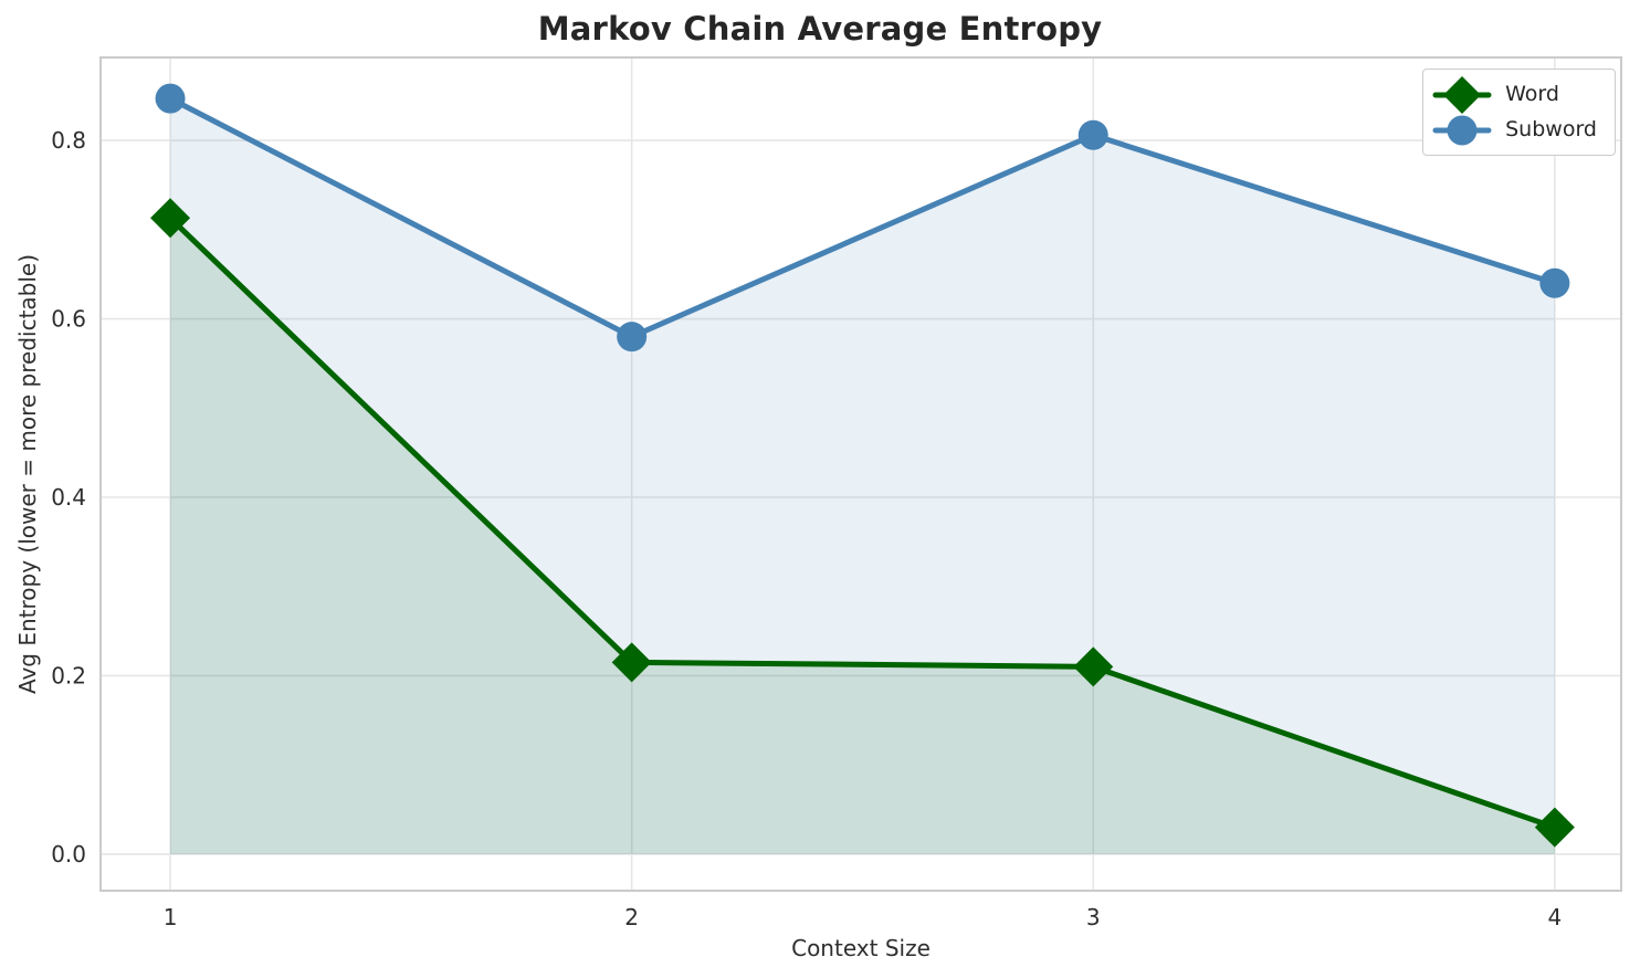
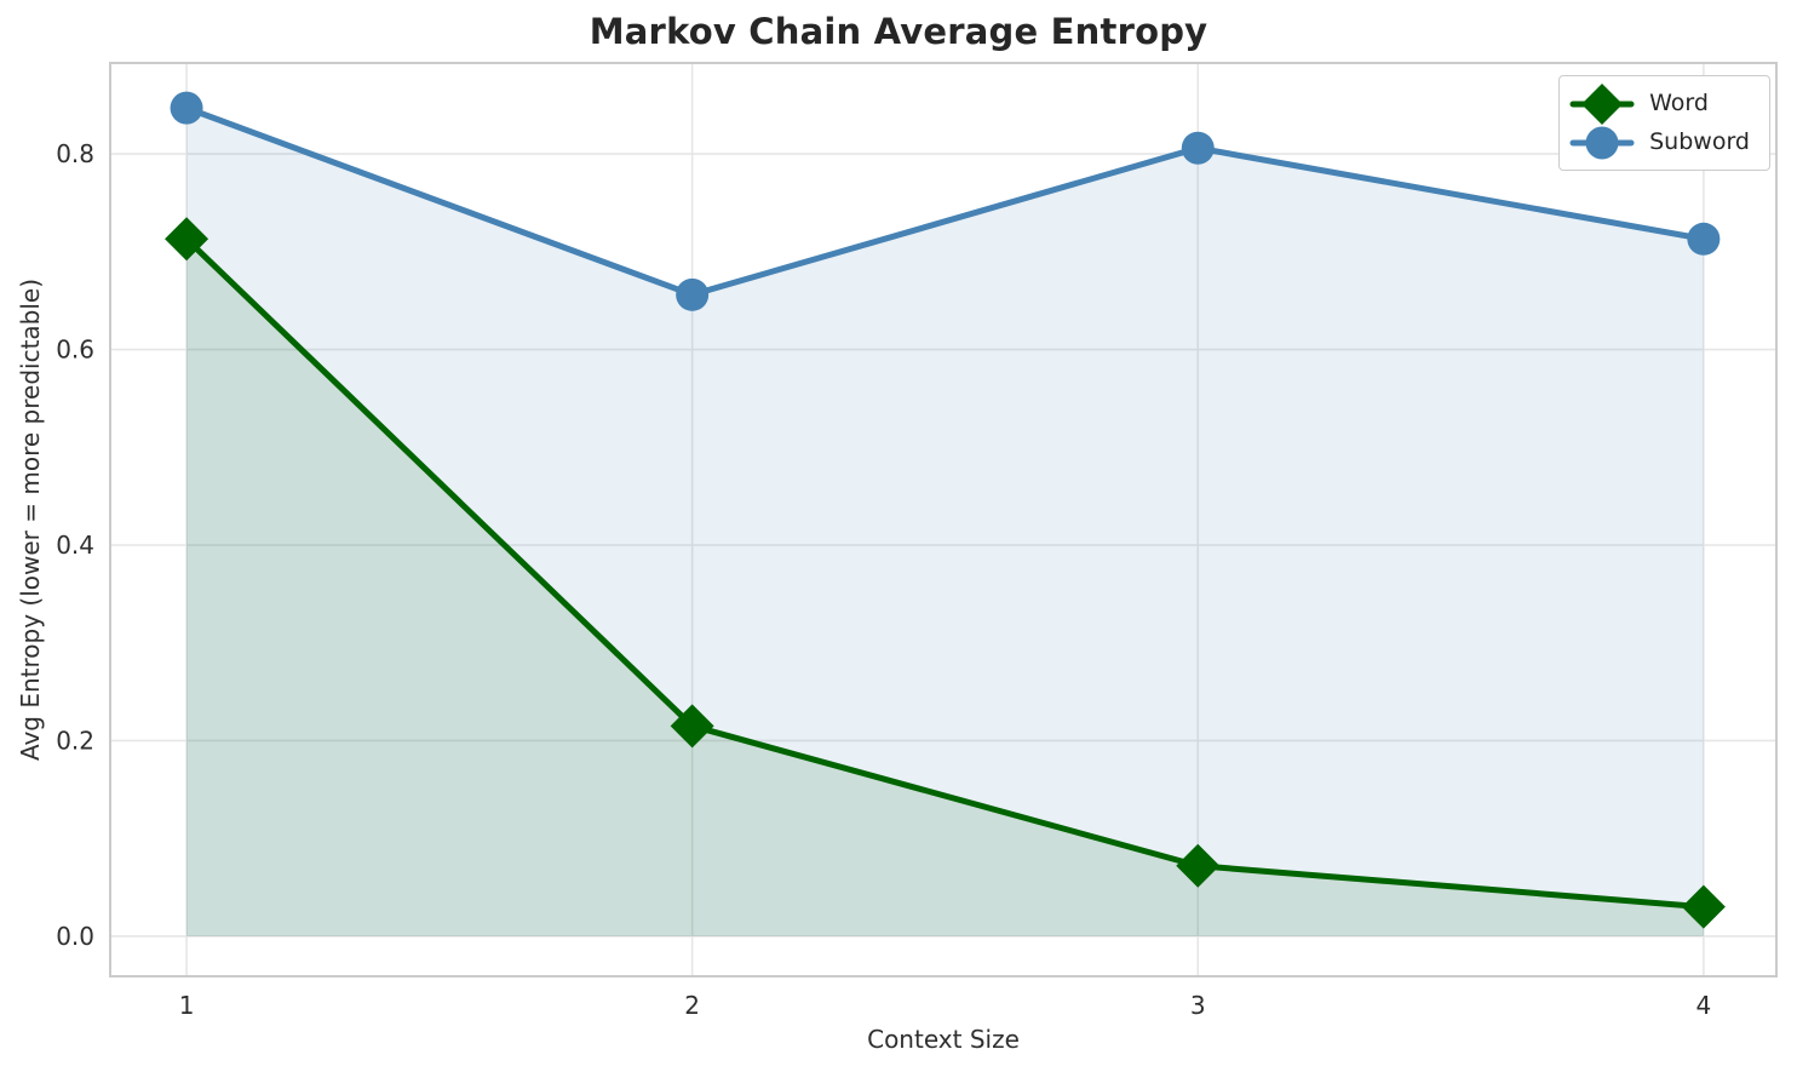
Subword/2: 0.58 -> 0.66
Word/3: 0.21 -> 0.07
Subword/4: 0.64 -> 0.71
